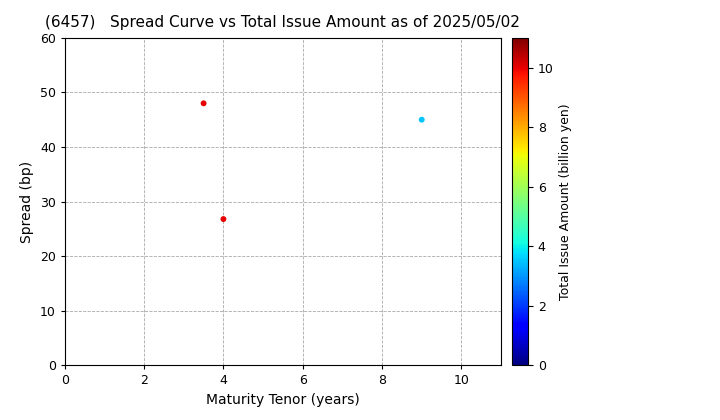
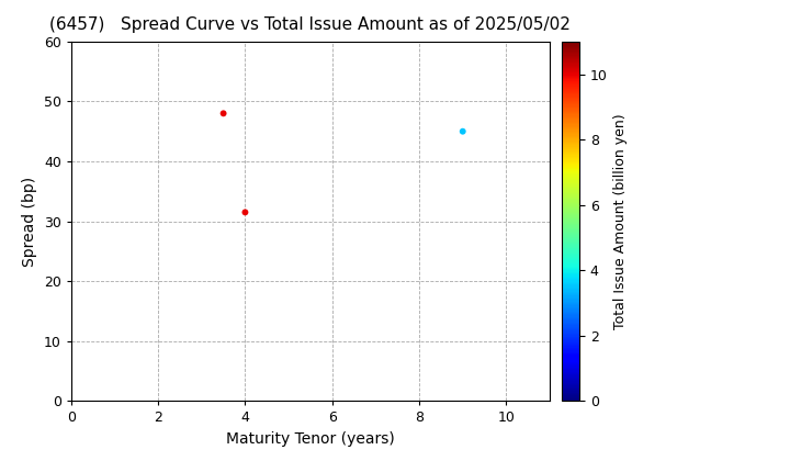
4: 26.8 -> 31.5
